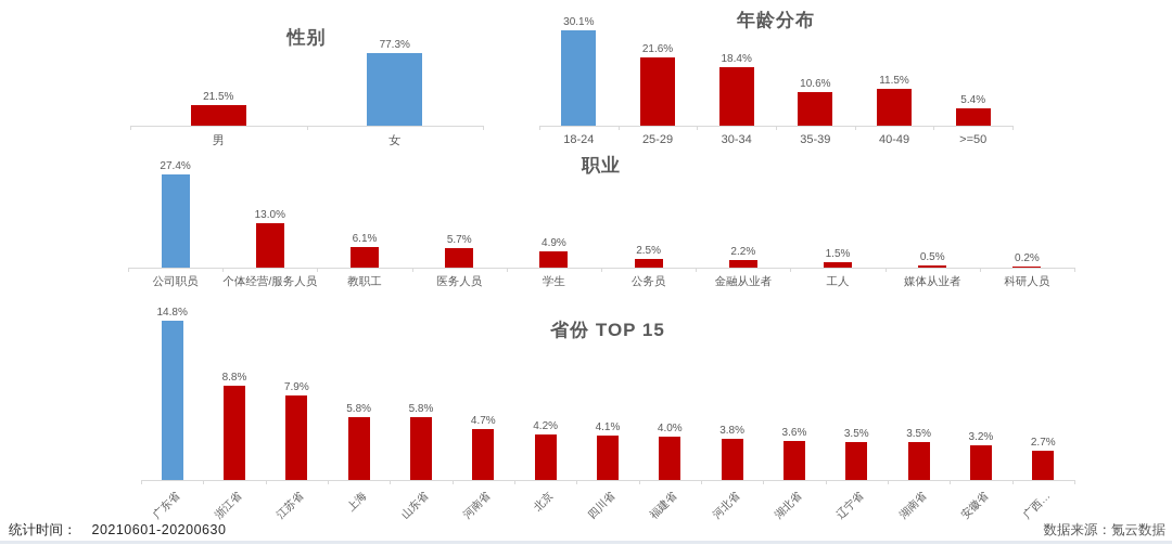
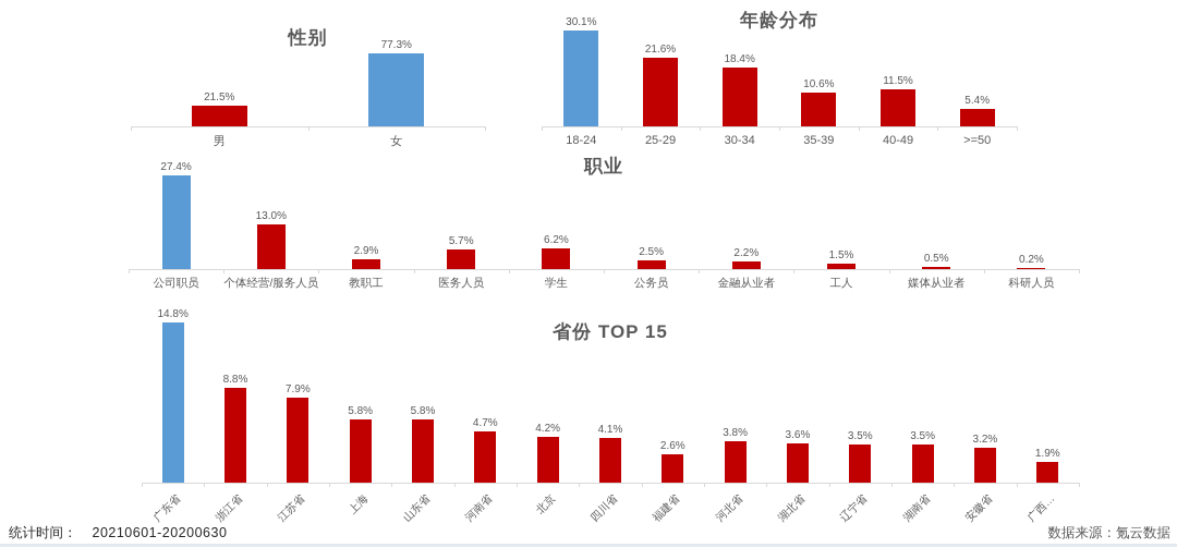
职业/教职工: 6.1% -> 2.9%
职业/学生: 4.9% -> 6.2%
省份 TOP 15/福建省: 4.0% -> 2.6%
省份 TOP 15/广西…: 2.7% -> 1.9%
